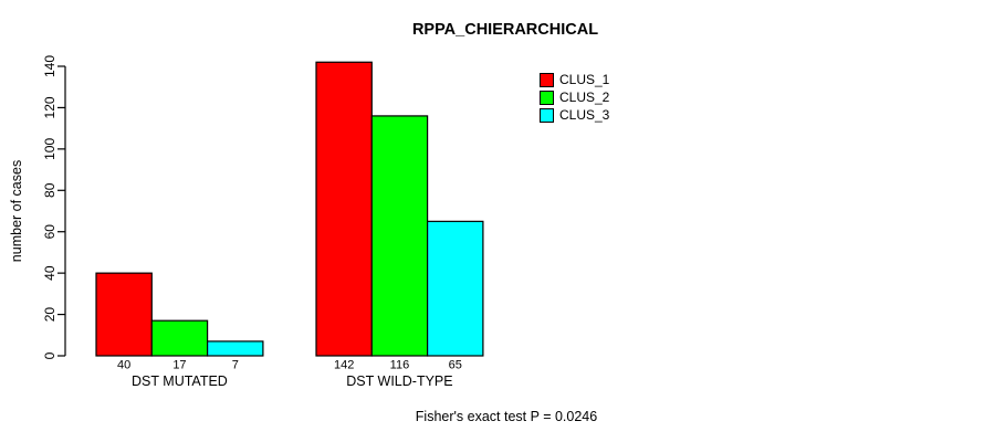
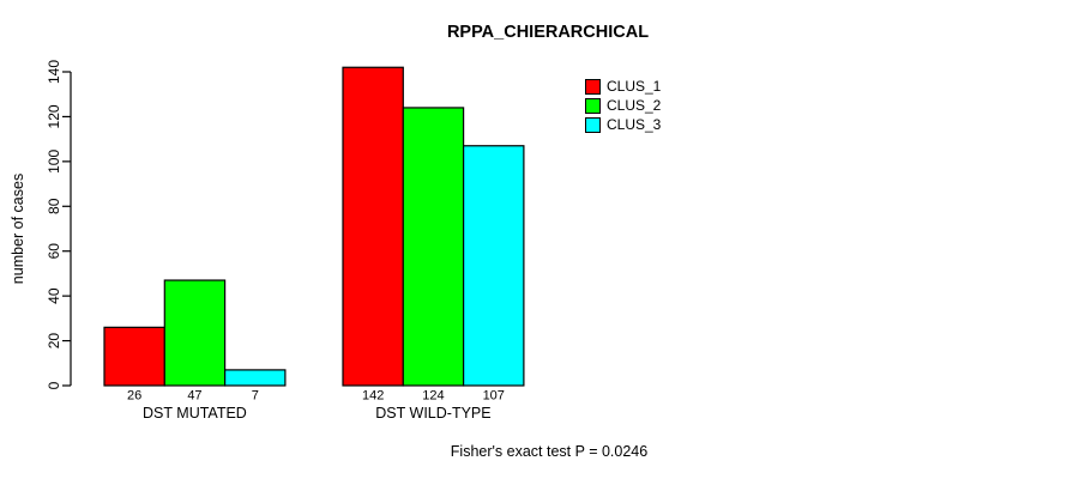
CLUS_1/DST MUTATED: 40 -> 26
CLUS_2/DST MUTATED: 17 -> 47
CLUS_2/DST WILD-TYPE: 116 -> 124
CLUS_3/DST WILD-TYPE: 65 -> 107
